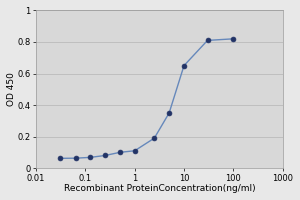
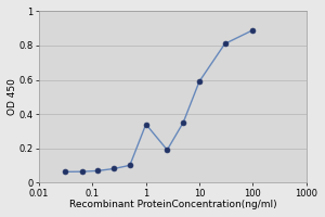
1: 0.11 -> 0.34
10: 0.65 -> 0.59
100: 0.82 -> 0.89
